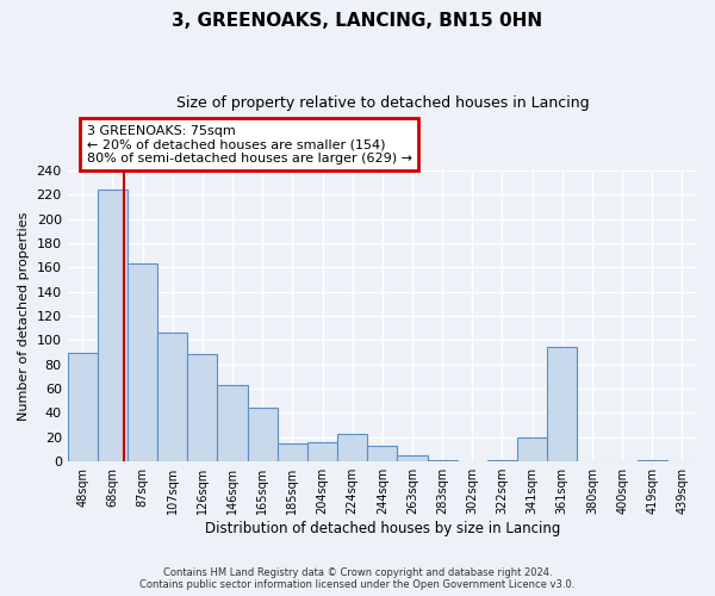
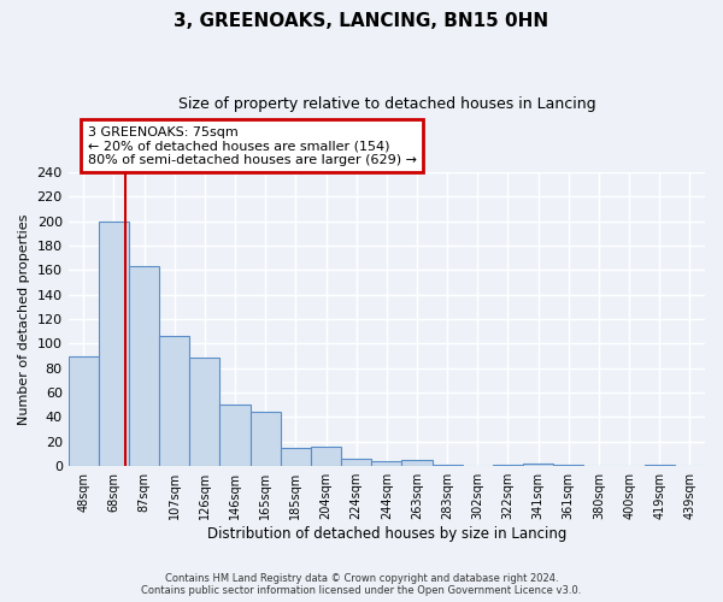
68sqm: 224 -> 200
146sqm: 63 -> 50
224sqm: 23 -> 6
244sqm: 13 -> 4
341sqm: 20 -> 2
361sqm: 94 -> 1
